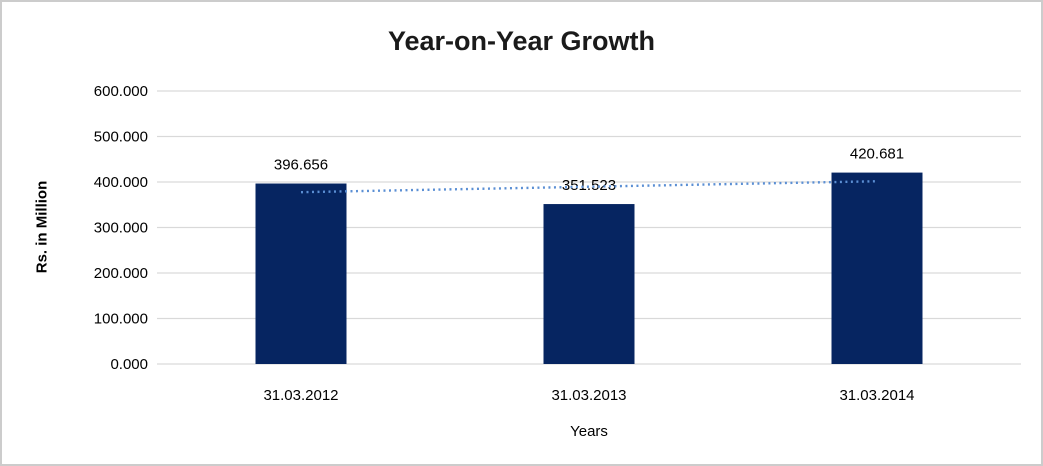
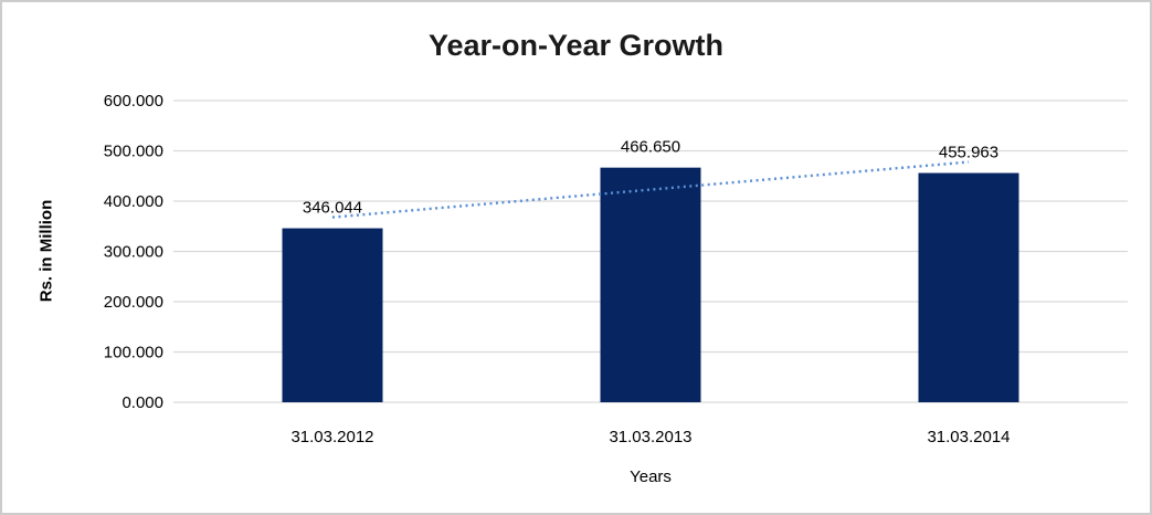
31.03.2012: 396.656 -> 346.044
31.03.2013: 351.523 -> 466.650
31.03.2014: 420.681 -> 455.963
